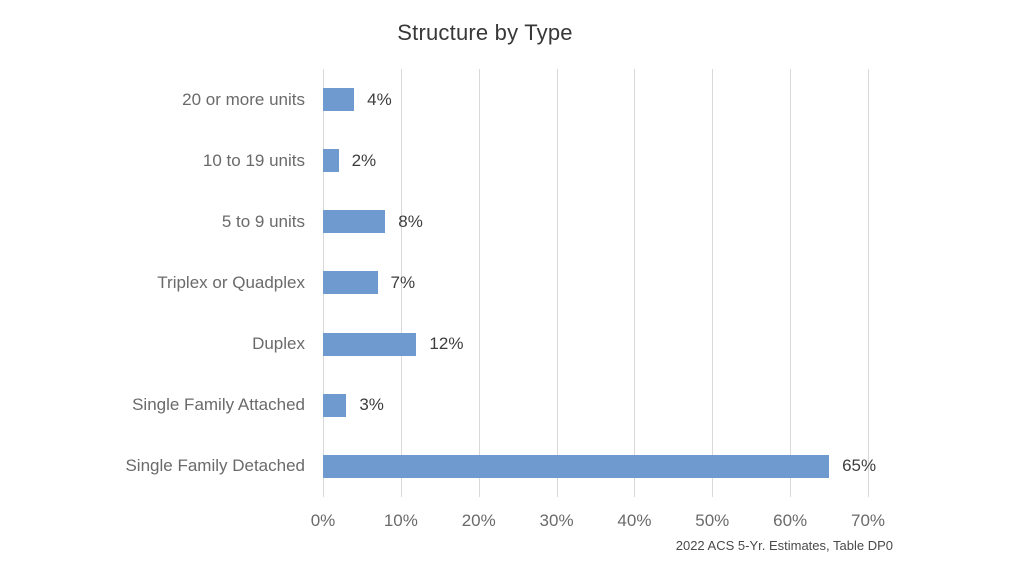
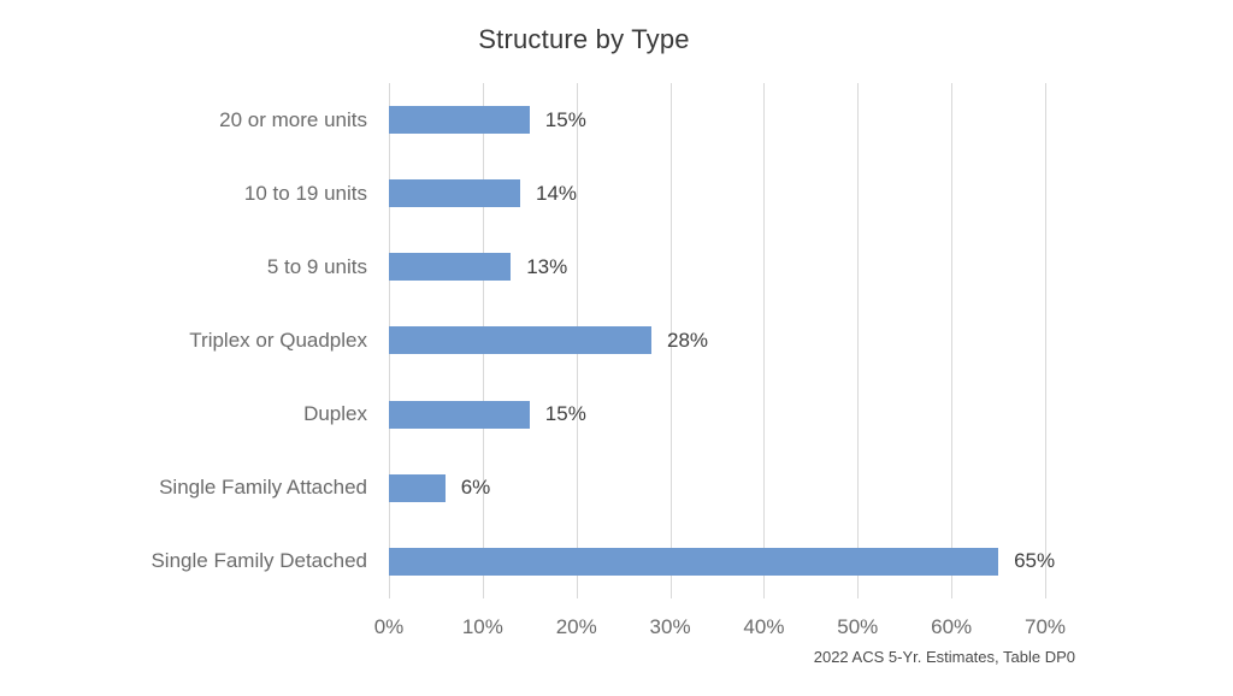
20 or more units: 4% -> 15%
10 to 19 units: 2% -> 14%
5 to 9 units: 8% -> 13%
Triplex or Quadplex: 7% -> 28%
Duplex: 12% -> 15%
Single Family Attached: 3% -> 6%
